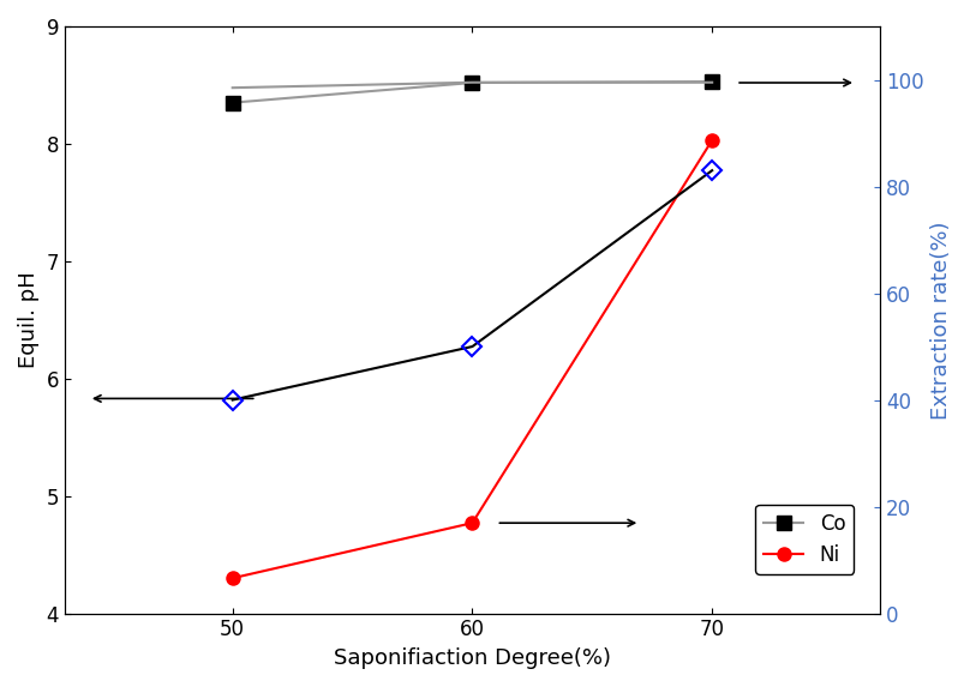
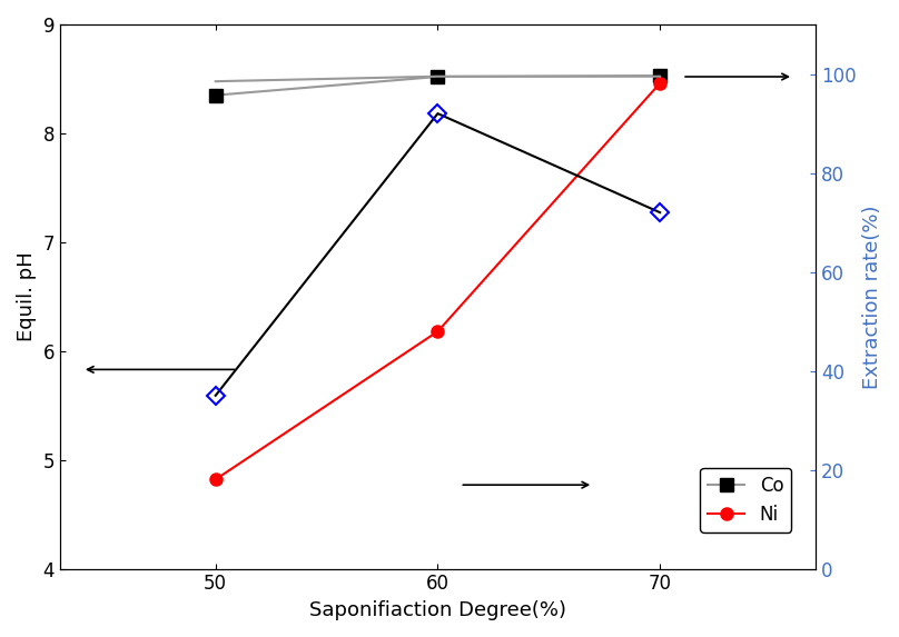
Ni/50: 4.30 -> 4.82
Co/50: 40 -> 35
Ni/60: 4.77 -> 6.18
Co/60: 50 -> 92
Ni/70: 8.03 -> 8.46
Co/70: 83 -> 72
